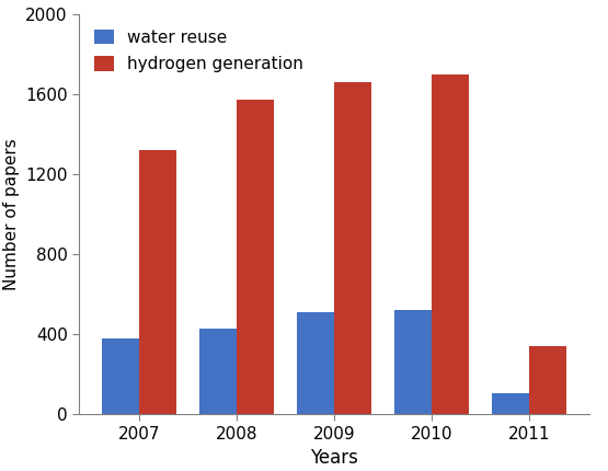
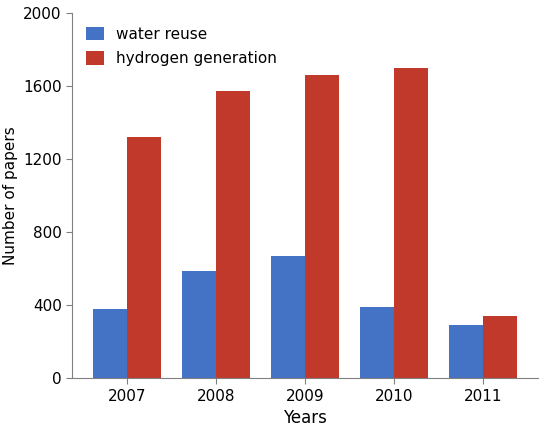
water reuse/2008: 430 -> 590
water reuse/2009: 510 -> 670
water reuse/2010: 520 -> 390
water reuse/2011: 100 -> 290
